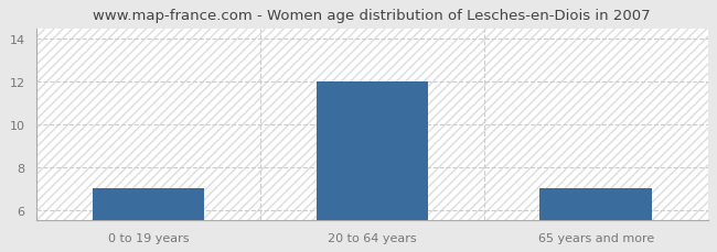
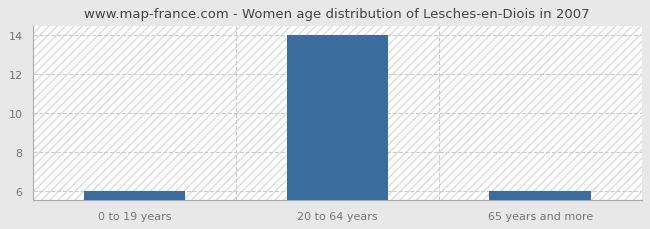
0 to 19 years: 7 -> 6
20 to 64 years: 12 -> 14
65 years and more: 7 -> 6
